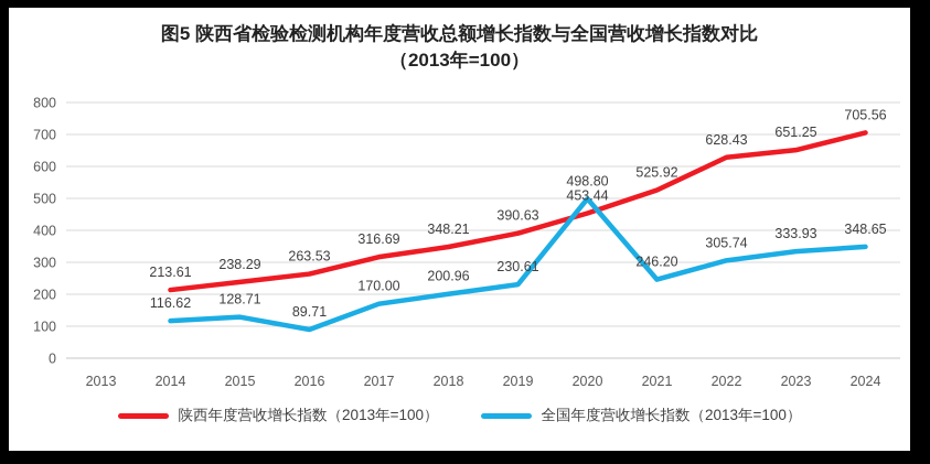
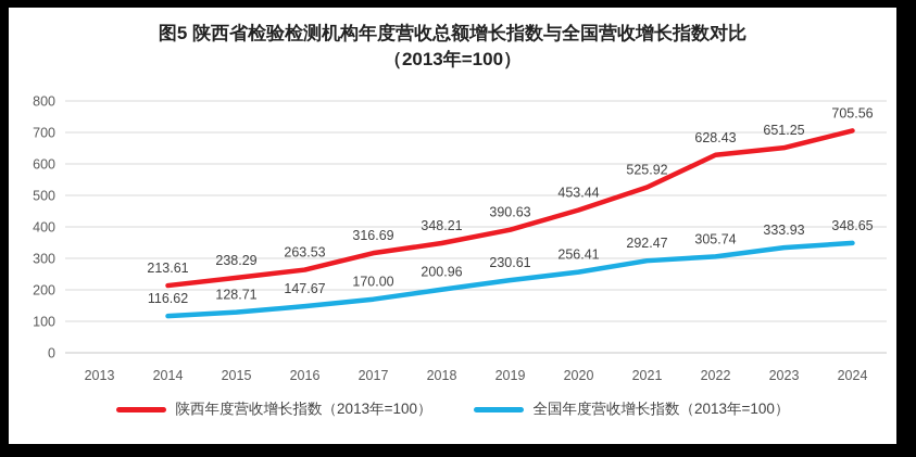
全国年度营收增长指数（2013年=100）/2016: 89.71 -> 147.67
全国年度营收增长指数（2013年=100）/2020: 498.80 -> 256.41
全国年度营收增长指数（2013年=100）/2021: 246.20 -> 292.47
